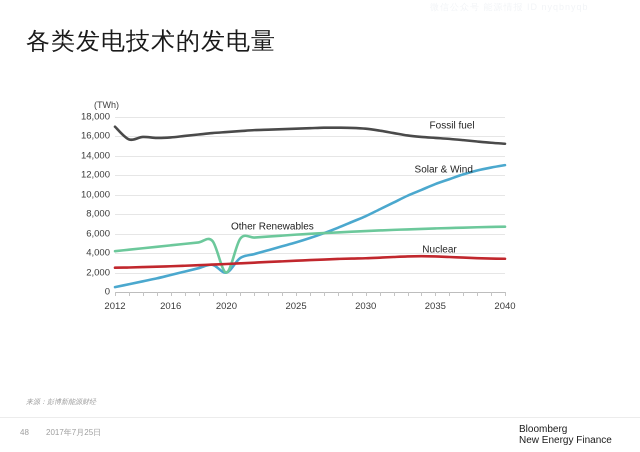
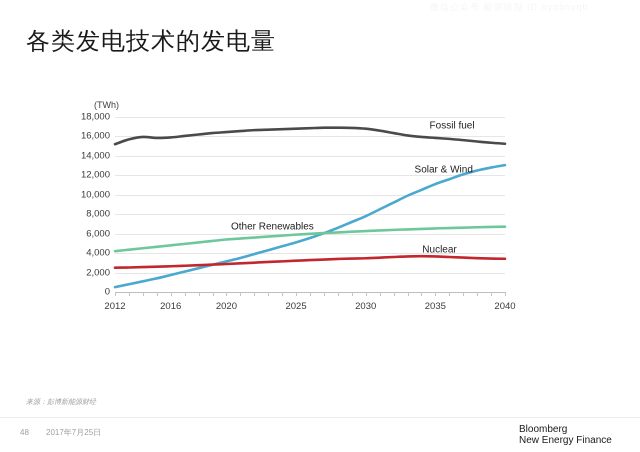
Fossil fuel/2012: 17000 -> 15000
Solar & Wind/2020: 2000 -> 3000
Other Renewables/2020: 2000 -> 5000
